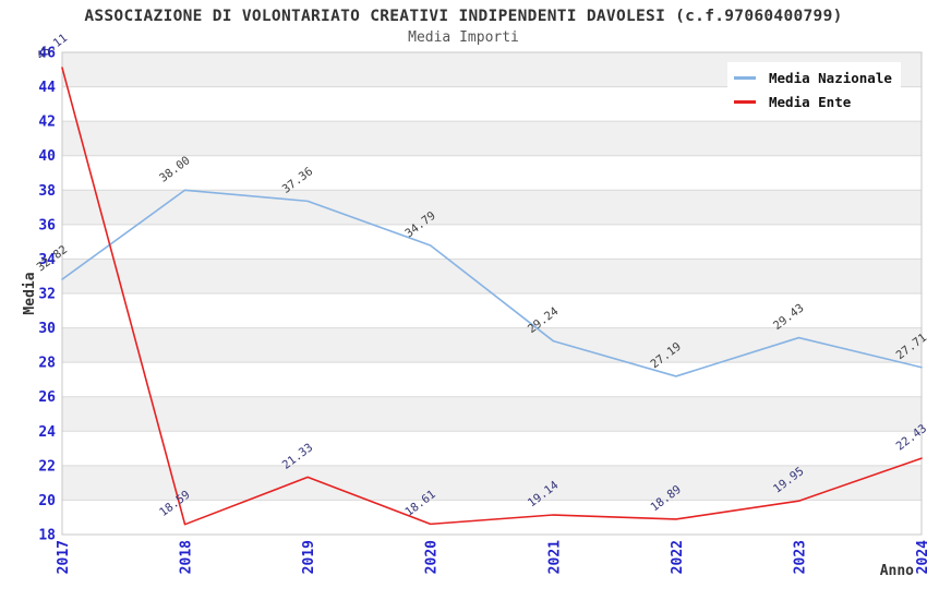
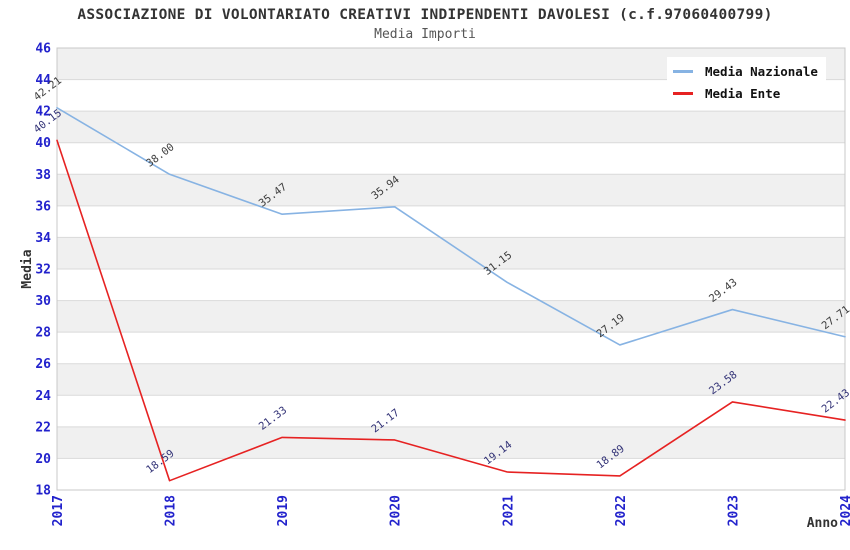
Media Nazionale/2017: 32.82 -> 42.21
Media Ente/2017: 45.11 -> 40.15
Media Nazionale/2019: 37.36 -> 35.47
Media Nazionale/2020: 34.79 -> 35.94
Media Ente/2020: 18.61 -> 21.17
Media Nazionale/2021: 29.24 -> 31.15
Media Ente/2023: 19.95 -> 23.58
